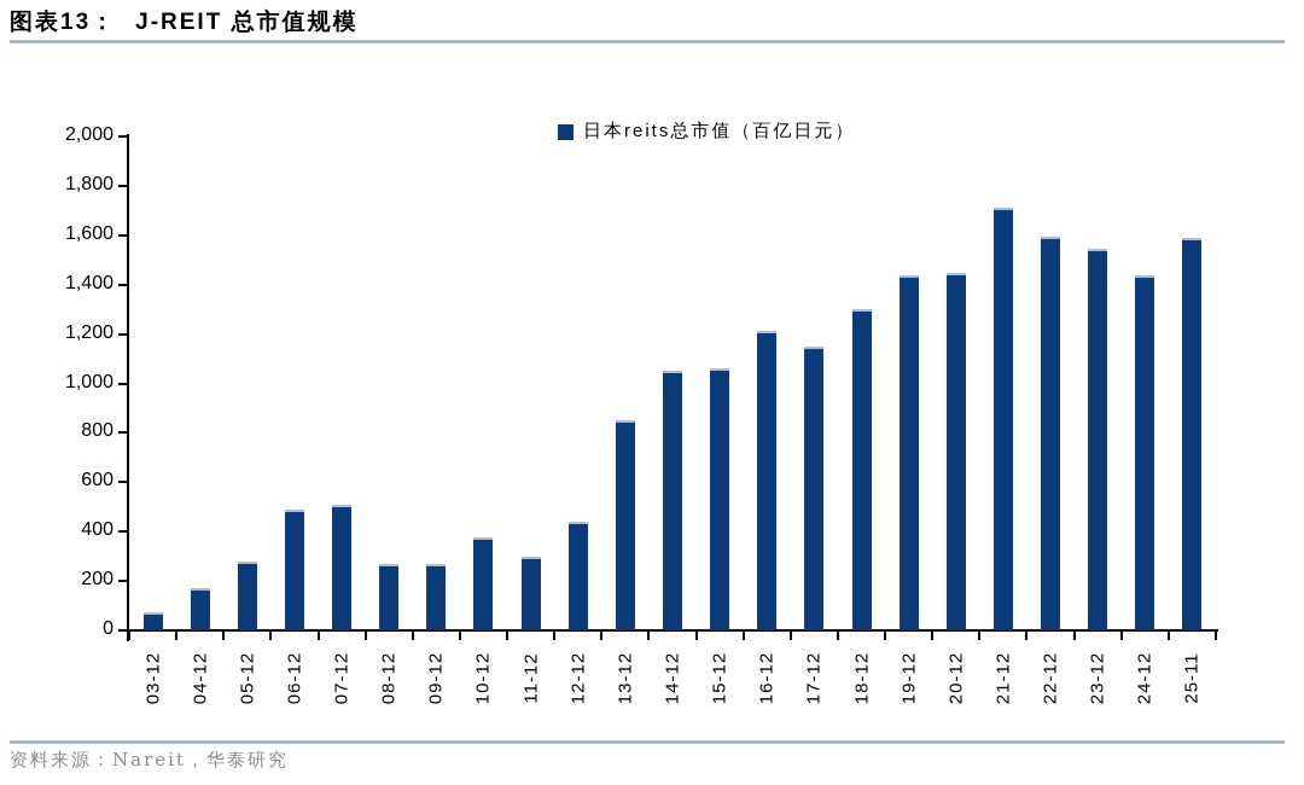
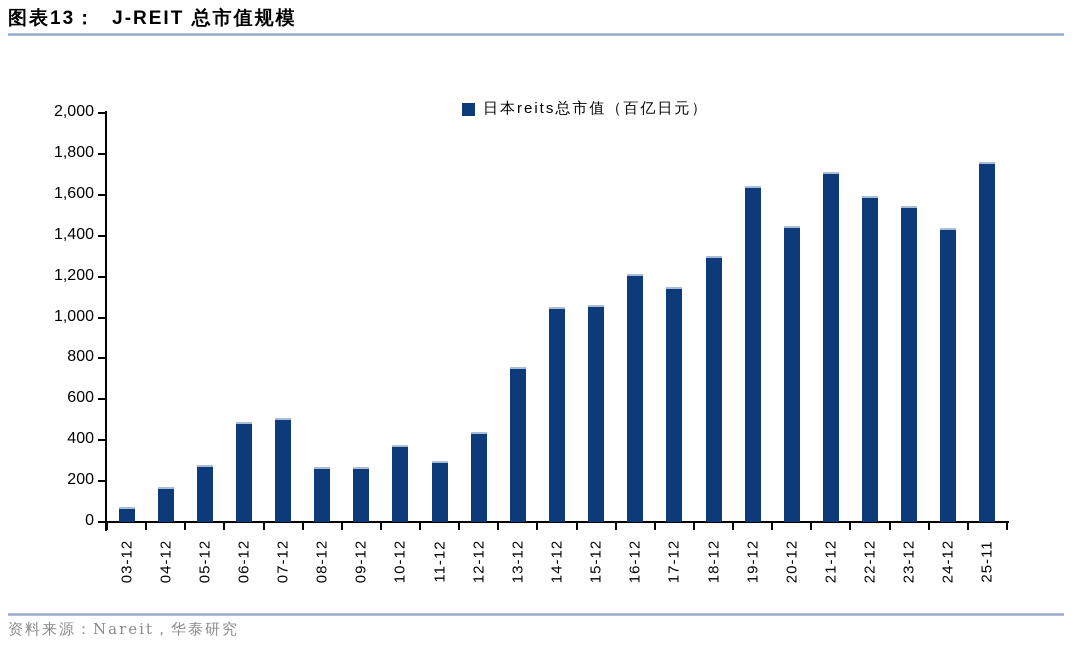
13-12: 850 -> 760
19-12: 1440 -> 1640
25-11: 1590 -> 1760
